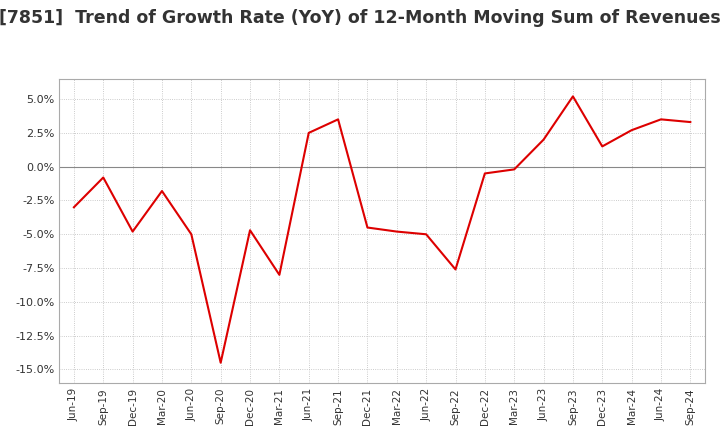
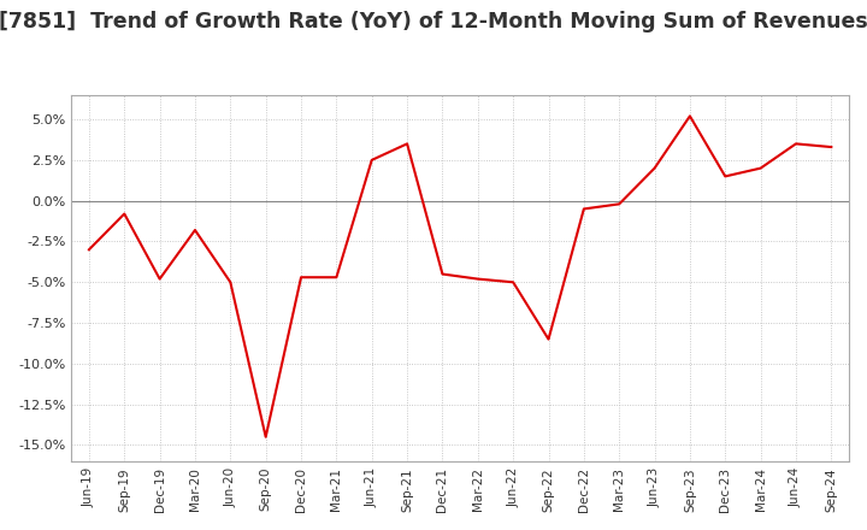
Mar-21: -8.0% -> -4.7%
Sep-22: -7.6% -> -8.5%
Mar-24: 2.7% -> 2.0%
